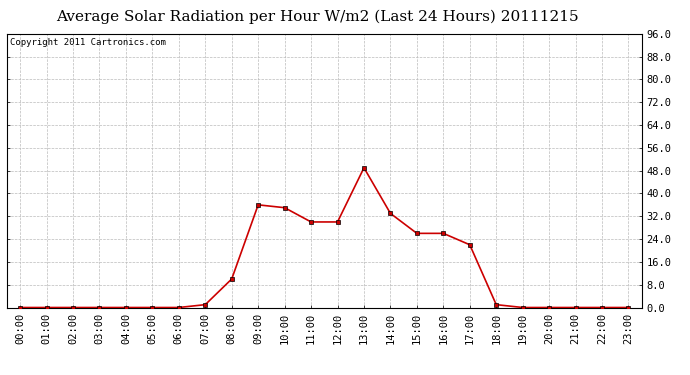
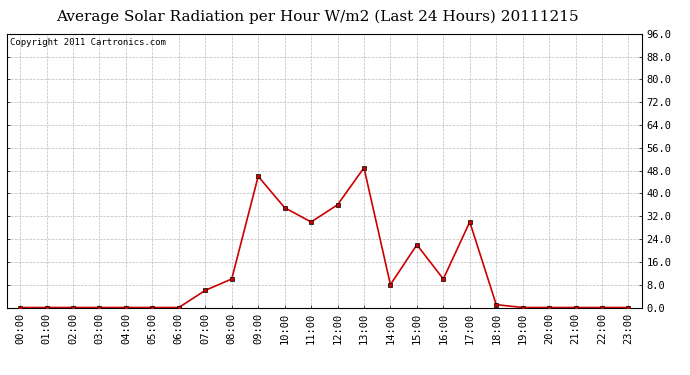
07:00: 1 -> 6
09:00: 36 -> 46
12:00: 30 -> 36
14:00: 33 -> 8
15:00: 26 -> 22
16:00: 26 -> 10
17:00: 22 -> 30
